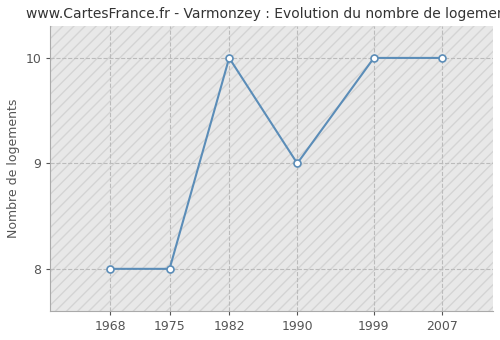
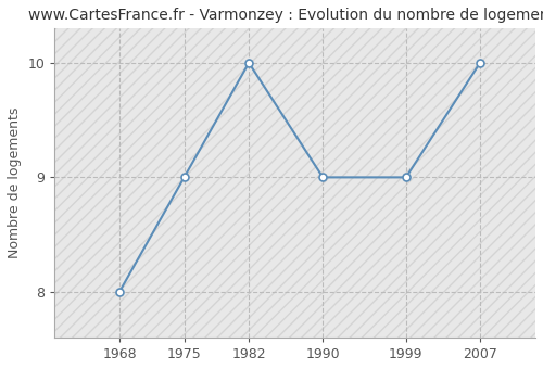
1975: 8 -> 9
1999: 10 -> 9
